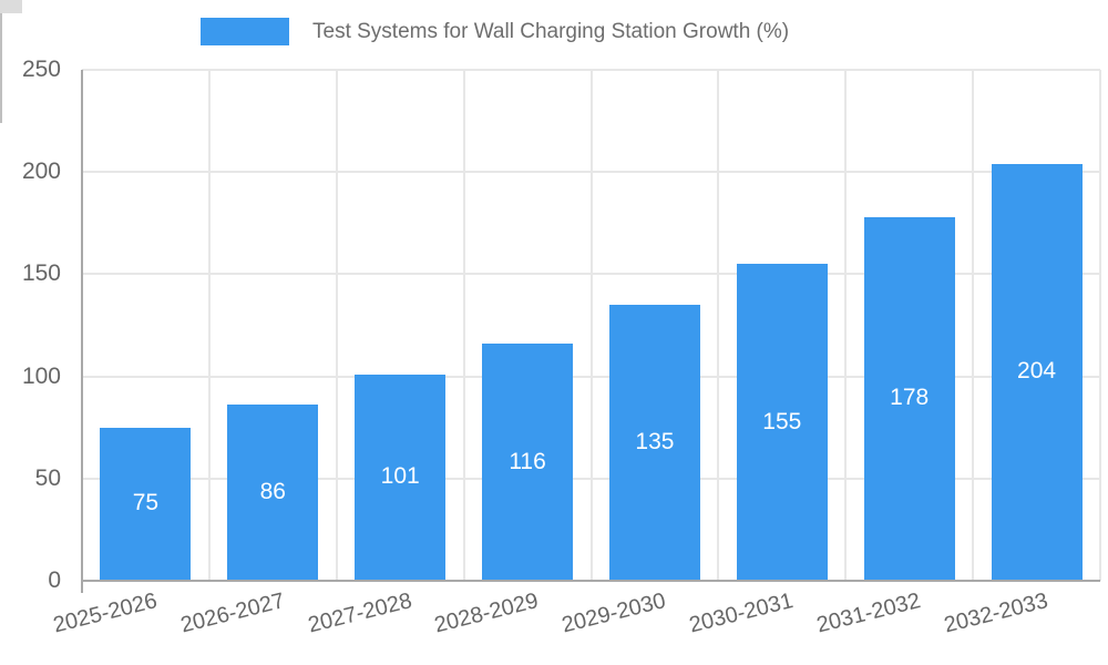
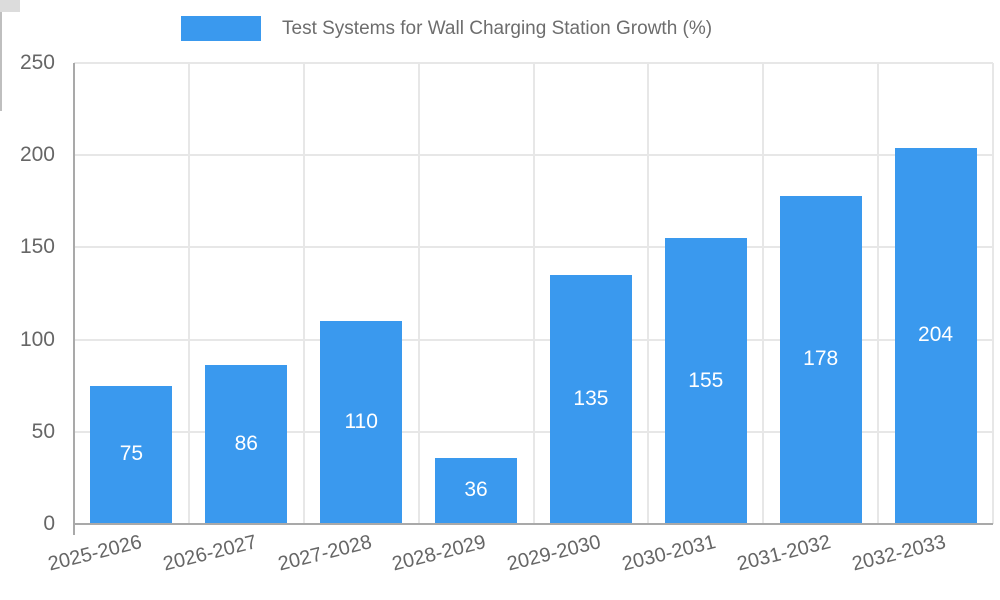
2027-2028: 101 -> 110
2028-2029: 116 -> 36
